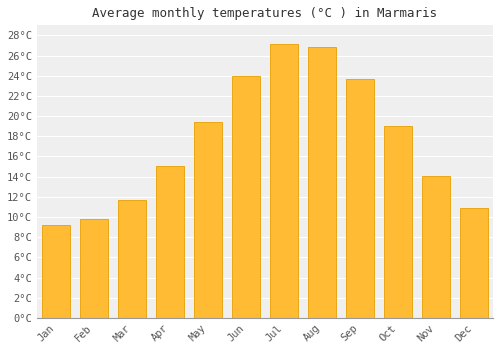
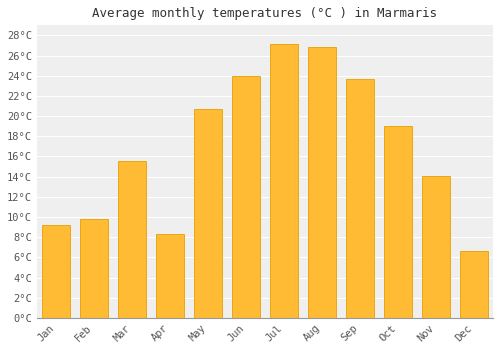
Mar: 11.7°C -> 15.5°C
Apr: 15.1°C -> 8.3°C
May: 19.4°C -> 20.7°C
Dec: 10.9°C -> 6.6°C
